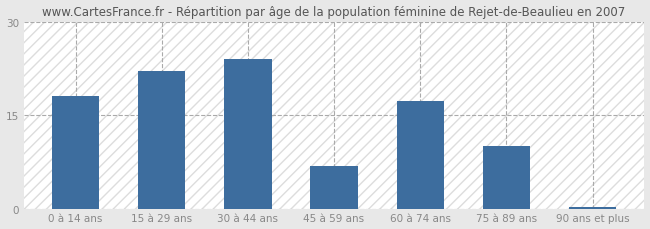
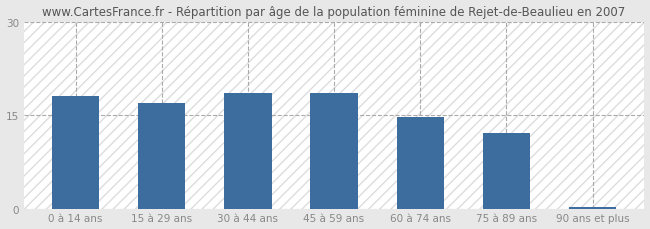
15 à 29 ans: 22.0 -> 17.0
30 à 44 ans: 24.0 -> 18.5
45 à 59 ans: 6.8 -> 18.5
60 à 74 ans: 17.2 -> 14.7
75 à 89 ans: 10.0 -> 12.2
